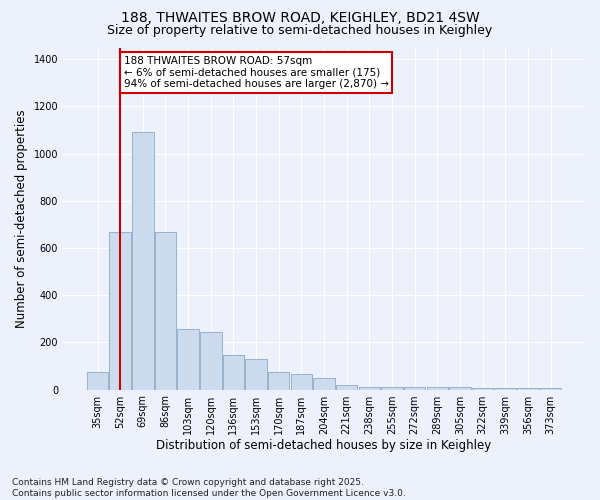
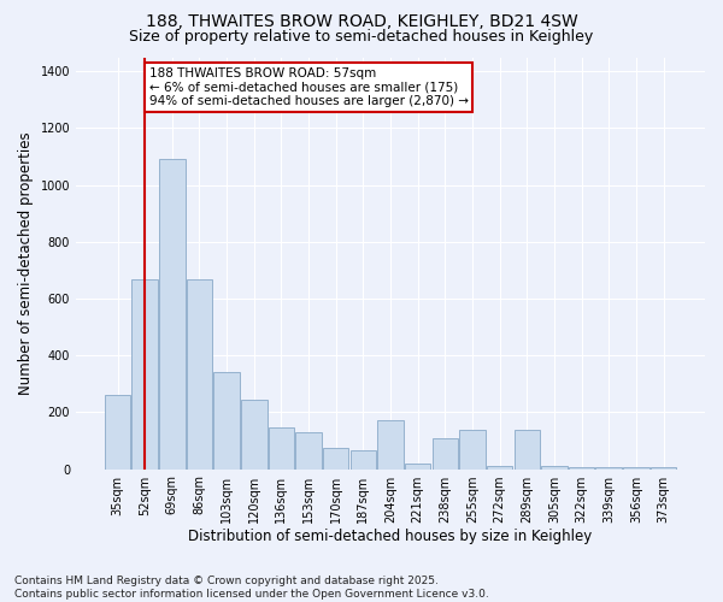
35sqm: 75 -> 260
103sqm: 255 -> 340
204sqm: 50 -> 170
238sqm: 12 -> 110
255sqm: 10 -> 140
289sqm: 10 -> 140
